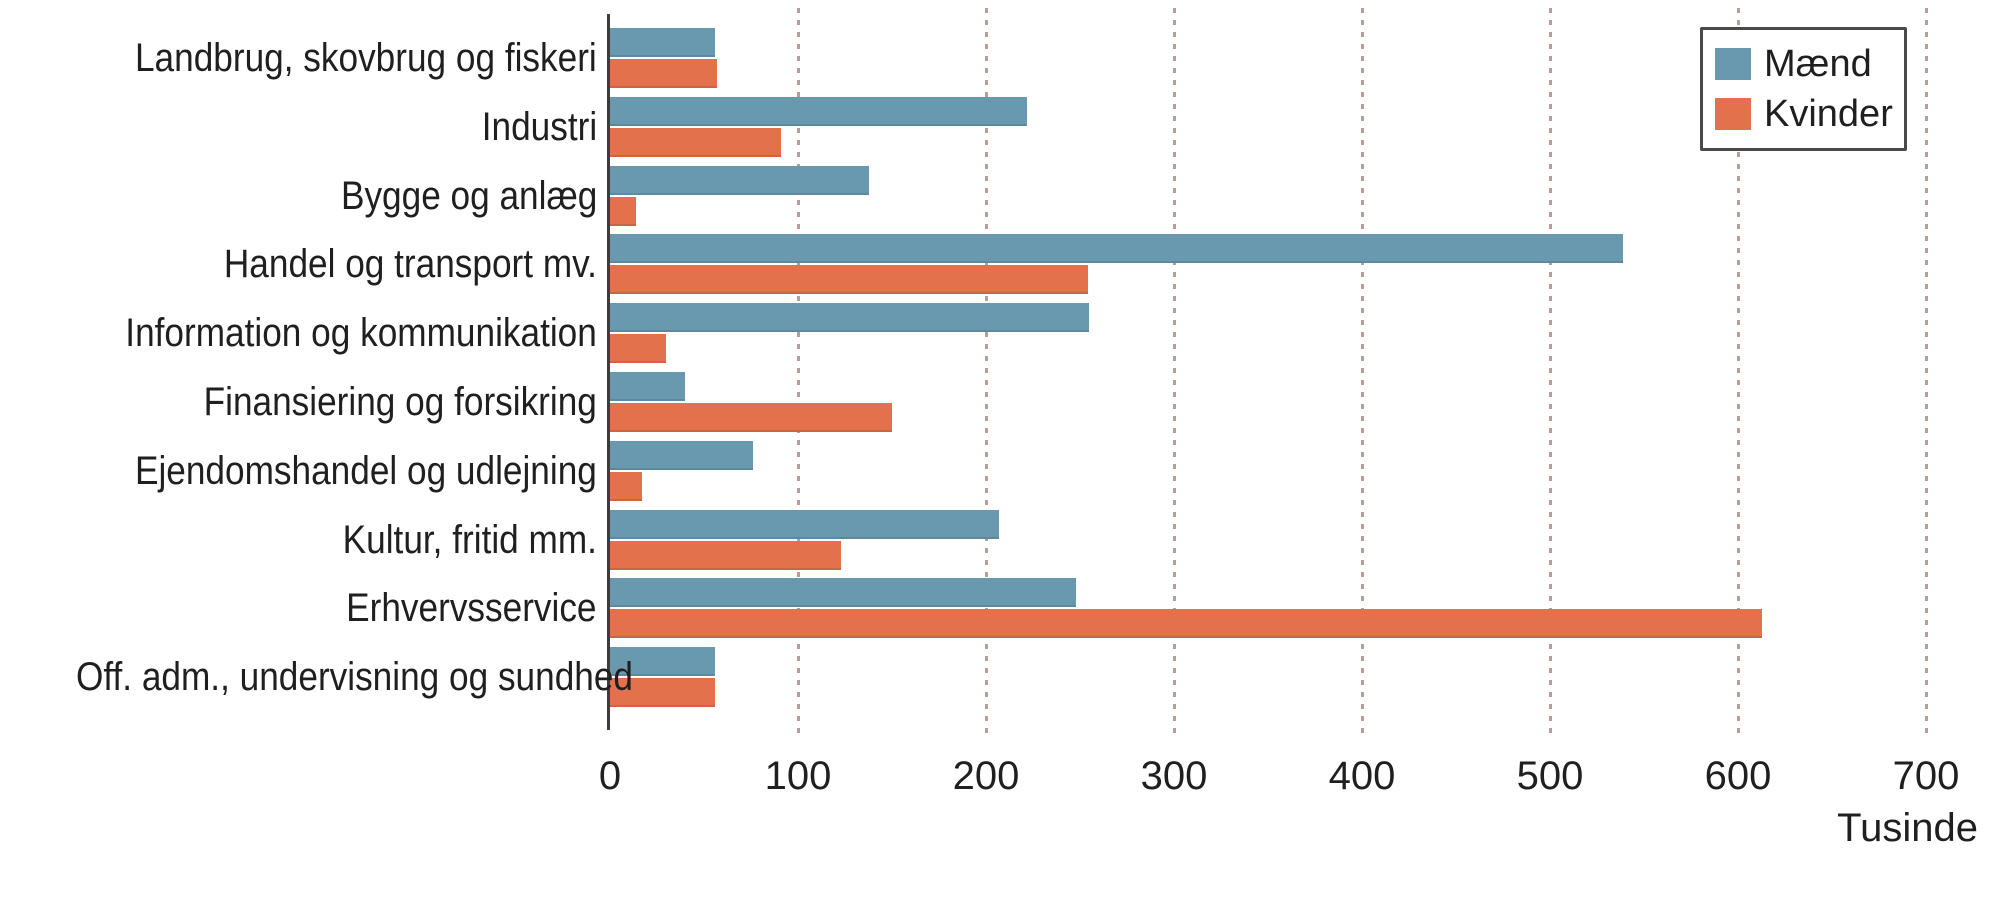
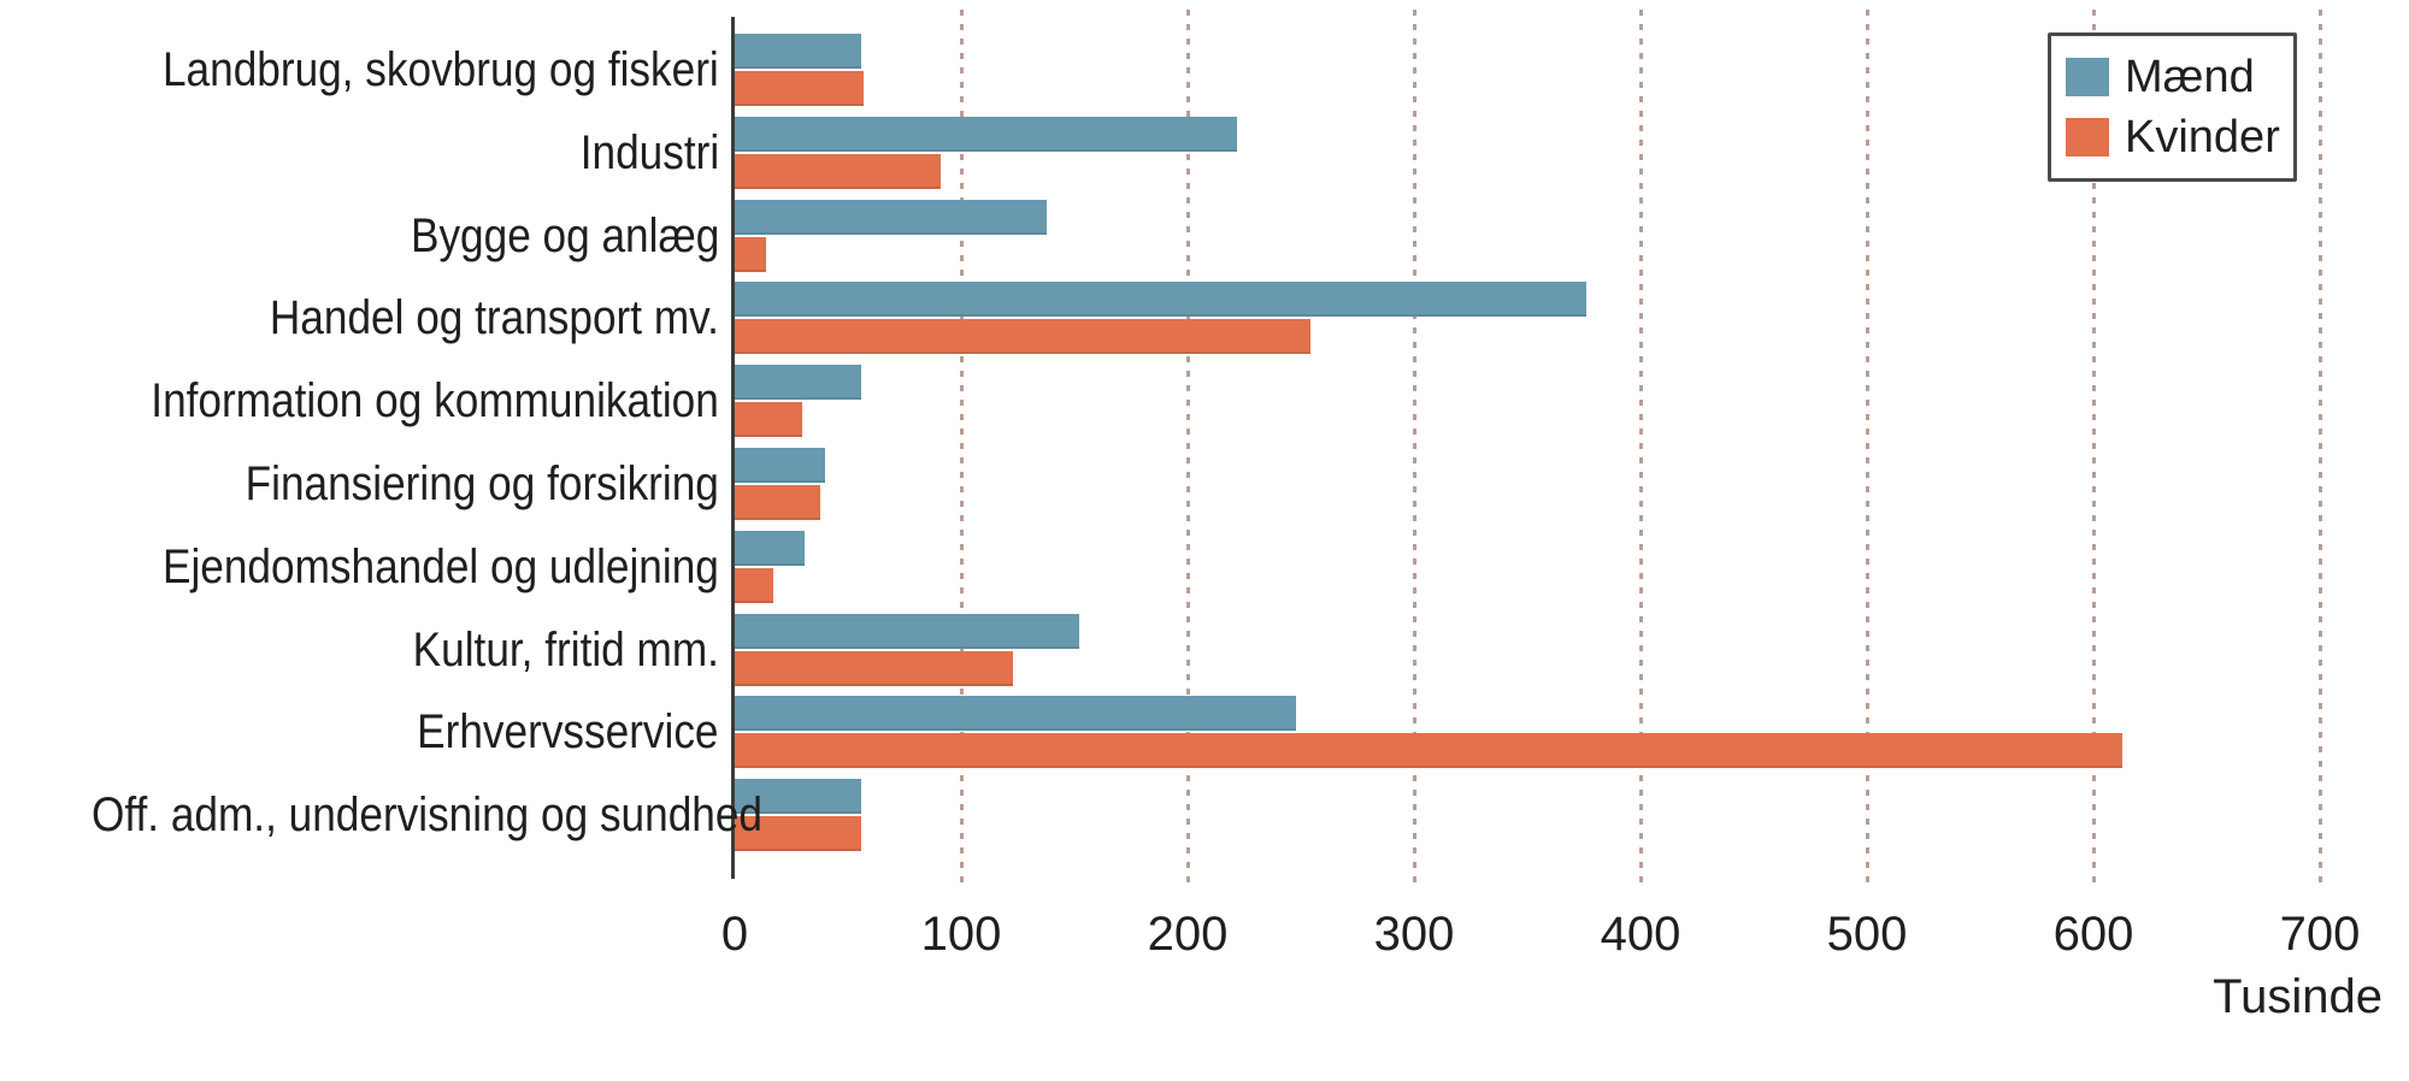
Mænd/Handel og transport mv.: 539 -> 376
Mænd/Information og kommunikation: 255 -> 56
Kvinder/Finansiering og forsikring: 150 -> 38
Mænd/Ejendomshandel og udlejning: 76 -> 31
Mænd/Kultur, fritid mm.: 207 -> 152
